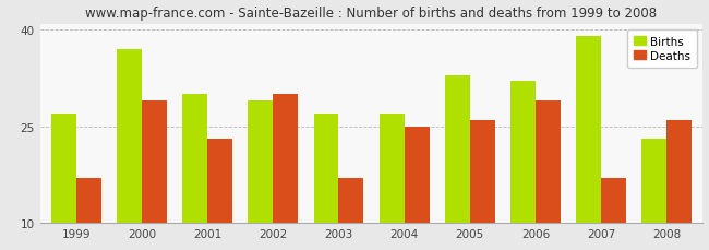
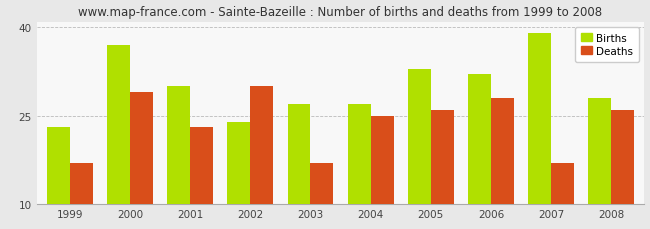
Births/1999: 27 -> 23
Births/2002: 29 -> 24
Deaths/2006: 29 -> 28
Births/2008: 23 -> 28
